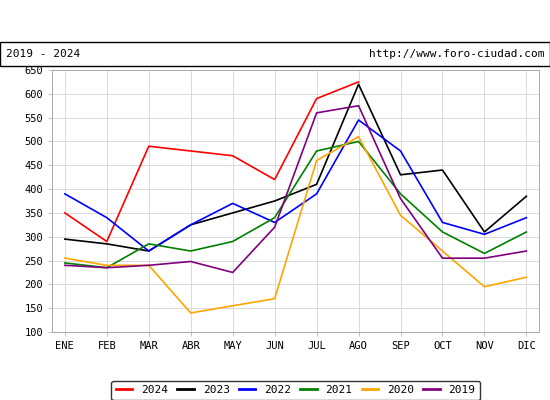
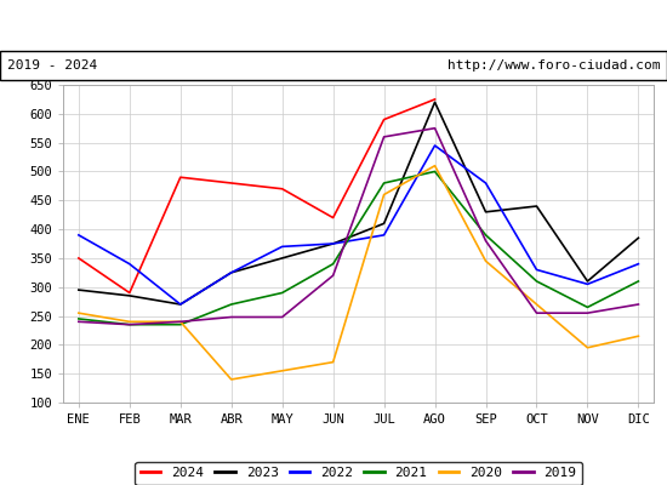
2021/MAR: 285 -> 235
2019/MAY: 225 -> 248
2022/JUN: 330 -> 375
